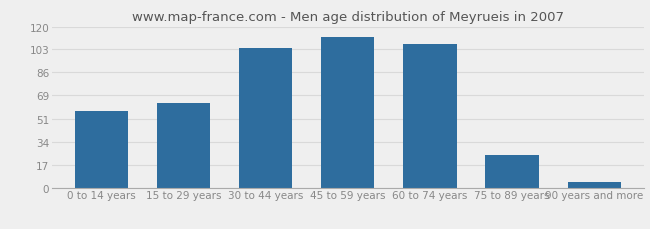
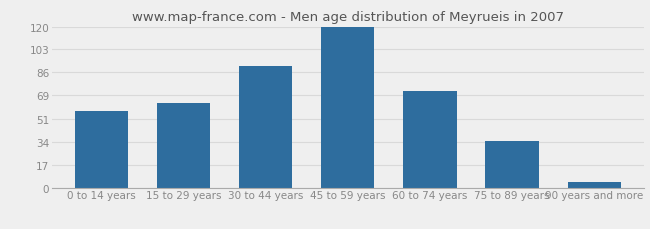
30 to 44 years: 104 -> 91
45 to 59 years: 112 -> 120
60 to 74 years: 107 -> 72
75 to 89 years: 24 -> 35
